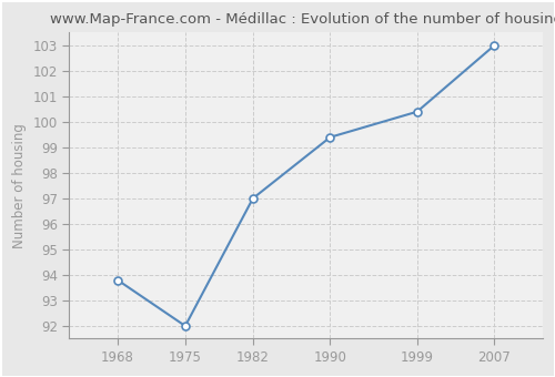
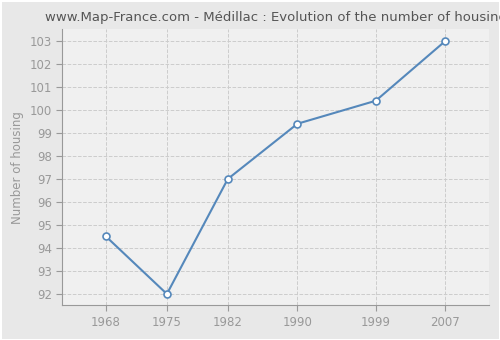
1968: 93.8 -> 94.5
